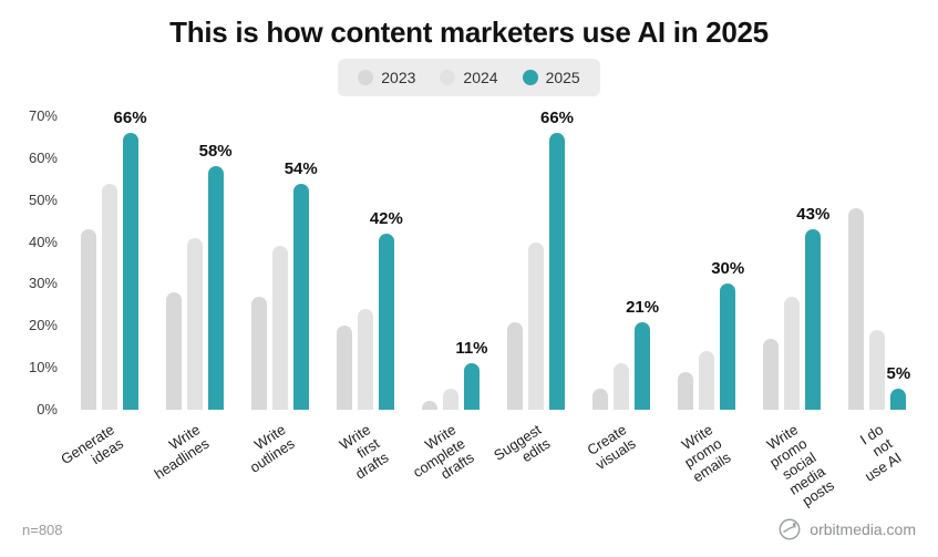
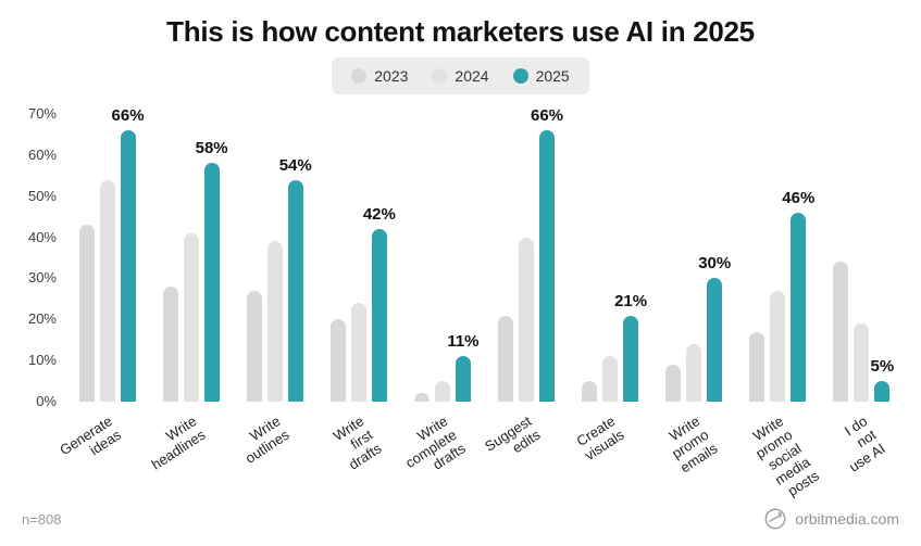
2025/Write promo social media posts: 43% -> 46%
2023/I do not use AI: 48% -> 34%
